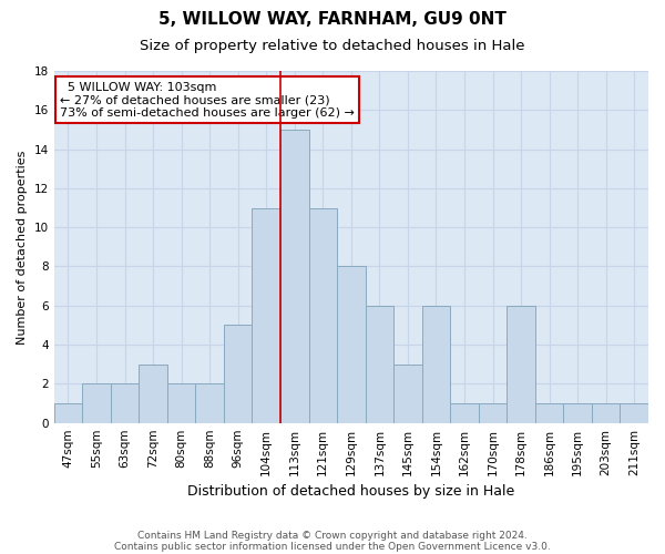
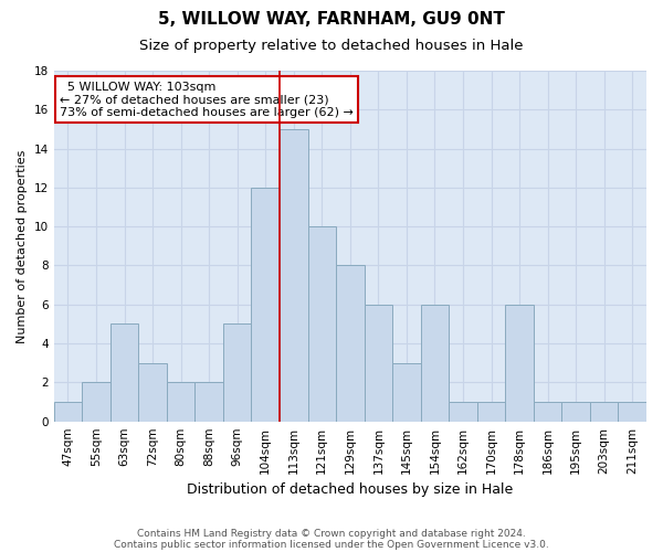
63sqm: 2 -> 5
104sqm: 11 -> 12
121sqm: 11 -> 10
